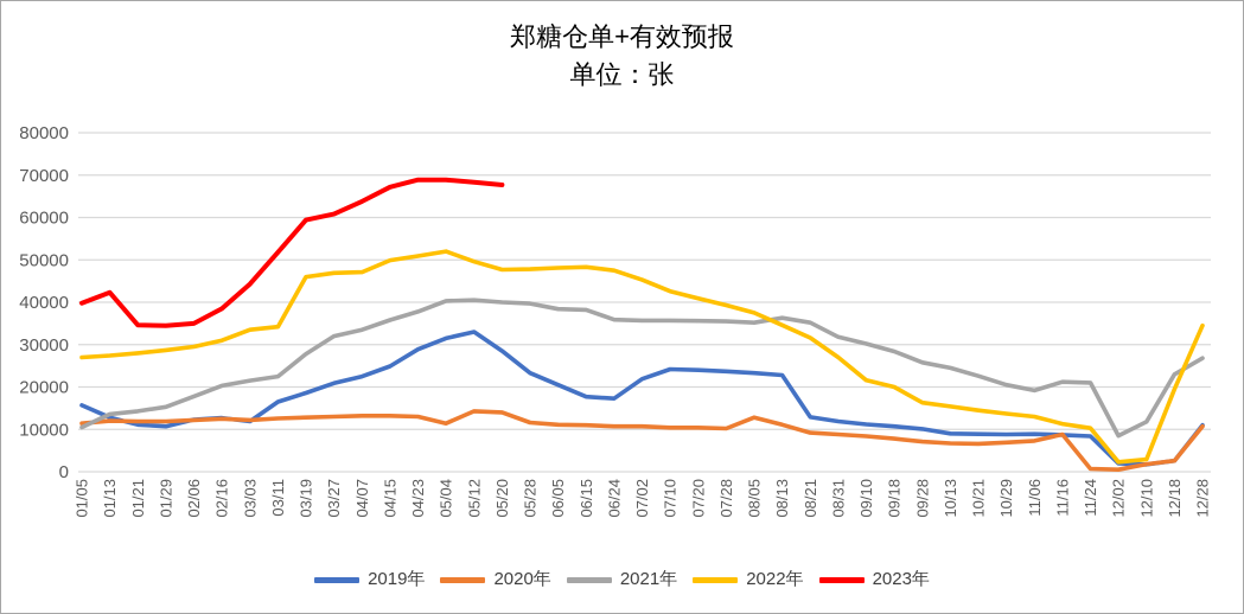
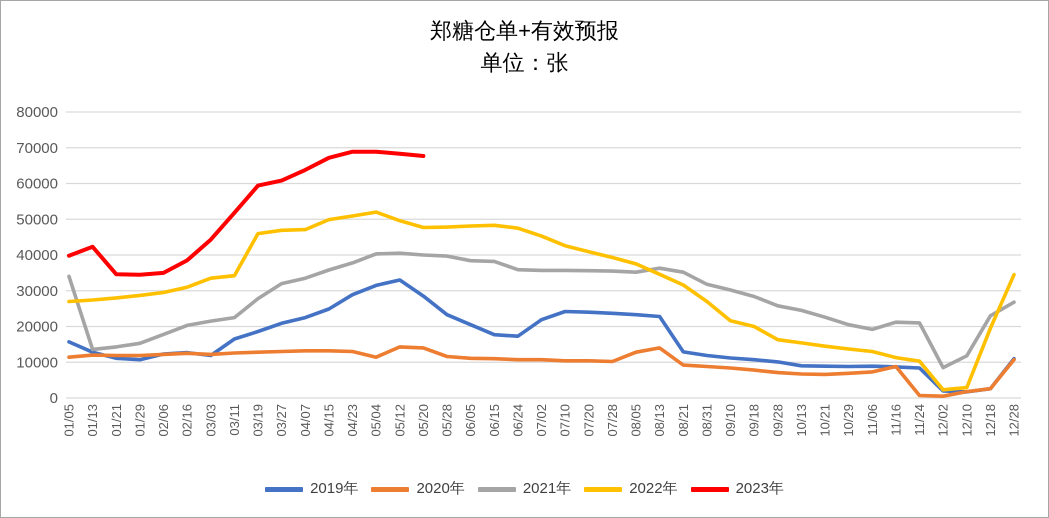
2021年/01/05: 10000 -> 34000
2020年/08/13: 11000 -> 14000
